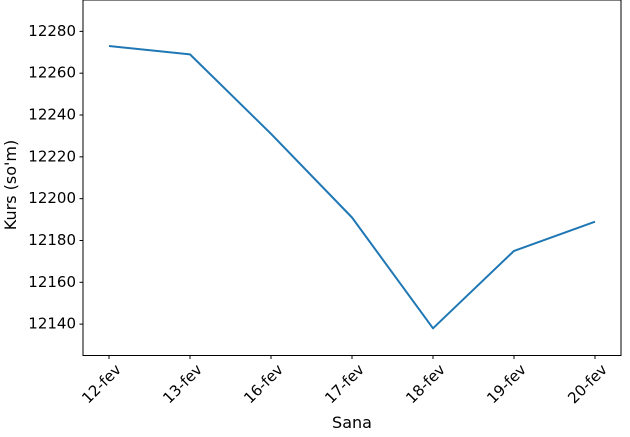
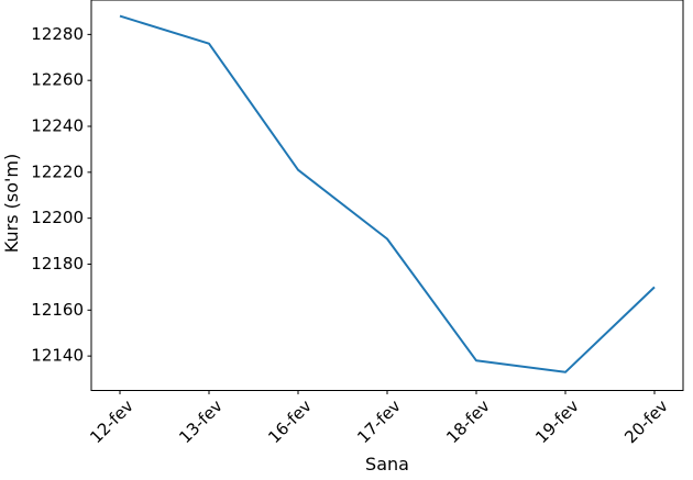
12-fev: 12273 -> 12288
13-fev: 12269 -> 12276
16-fev: 12231 -> 12221
19-fev: 12175 -> 12133
20-fev: 12189 -> 12170
